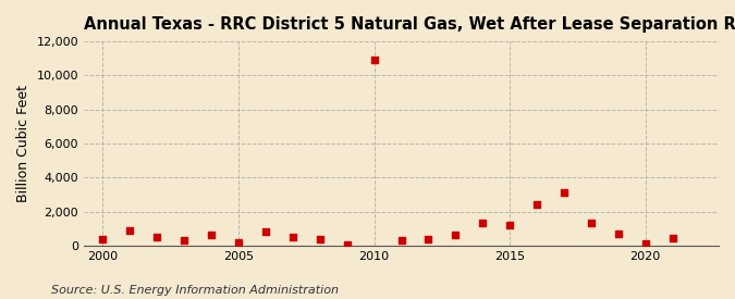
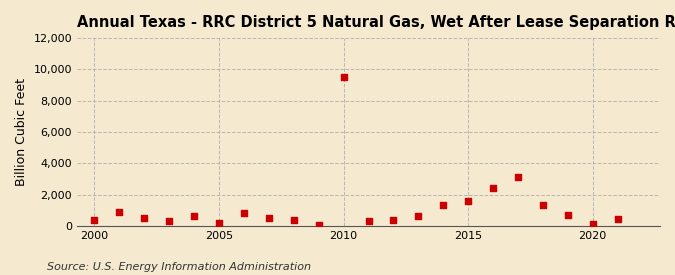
2010: 10,900 -> 9,500
2015: 1,200 -> 1,600
